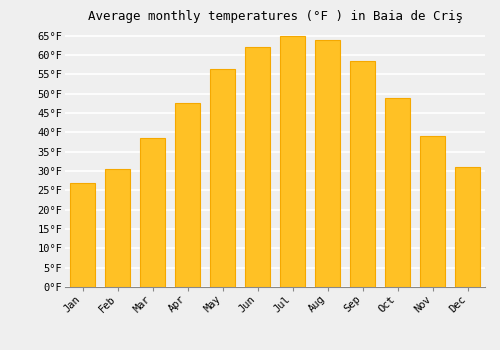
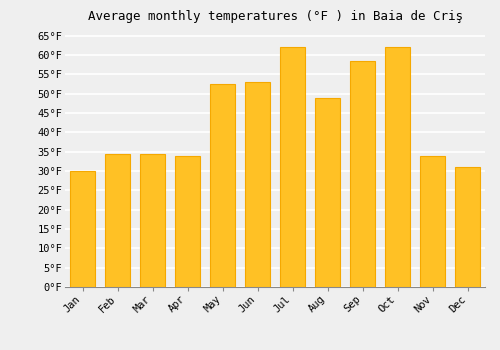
Jan: 27.0°F -> 30.0°F
Feb: 30.5°F -> 34.5°F
Mar: 38.5°F -> 34.5°F
Apr: 47.5°F -> 34.0°F
May: 56.5°F -> 52.5°F
Jun: 62.0°F -> 53.0°F
Jul: 65.0°F -> 62.0°F
Aug: 64.0°F -> 49.0°F
Oct: 49.0°F -> 62.0°F
Nov: 39.0°F -> 34.0°F
